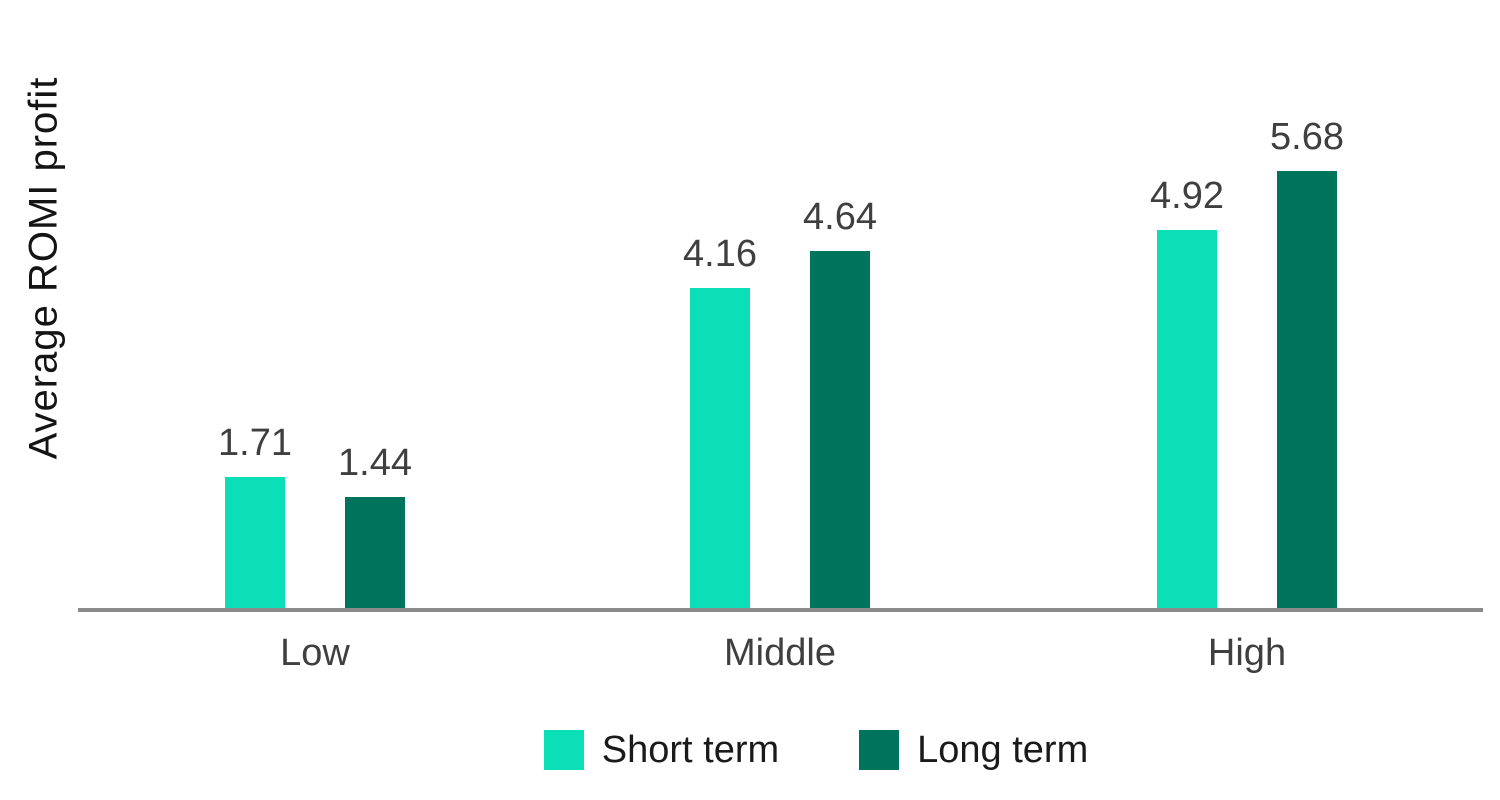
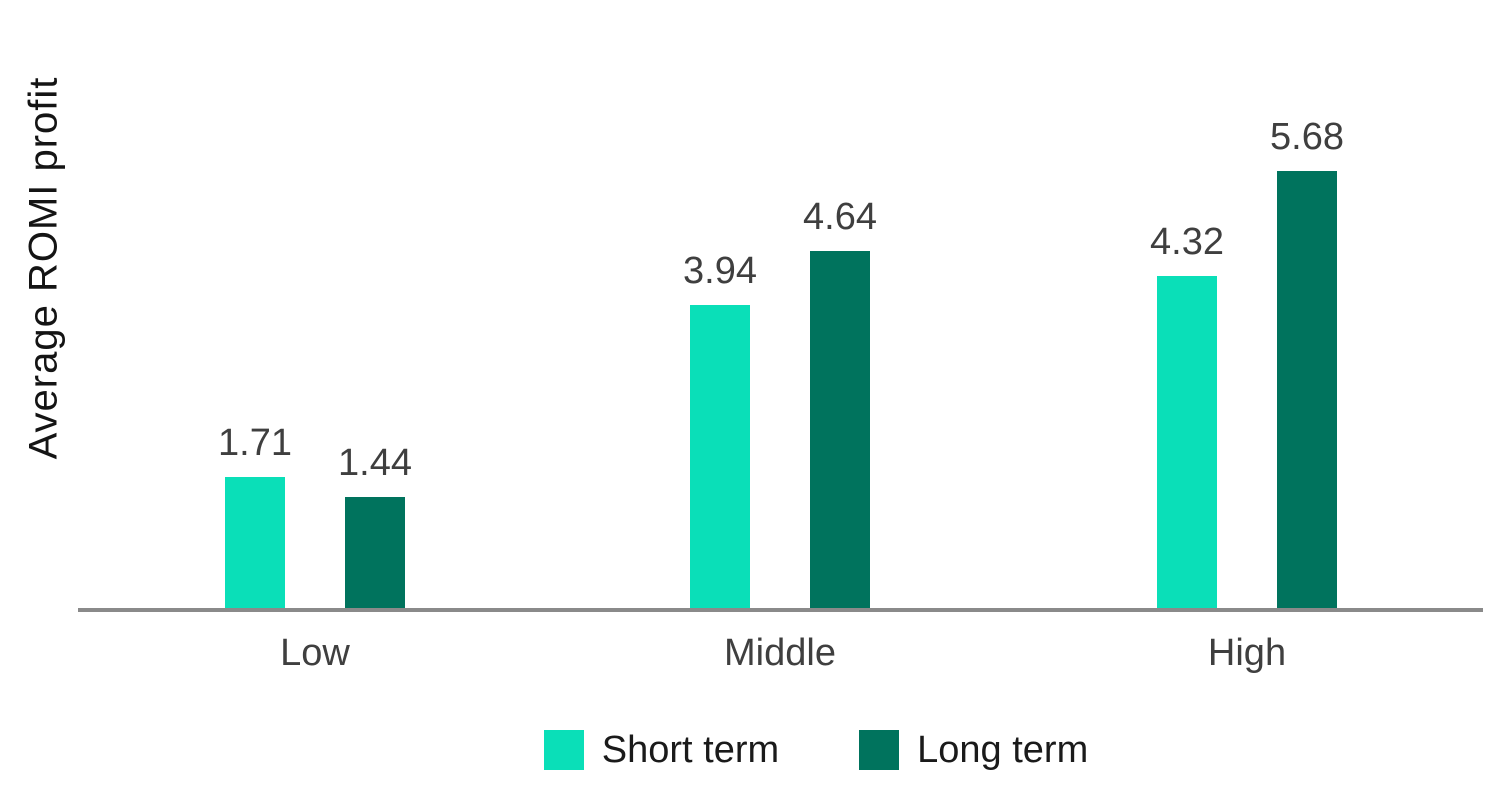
Short term/Middle: 4.16 -> 3.94
Short term/High: 4.92 -> 4.32
